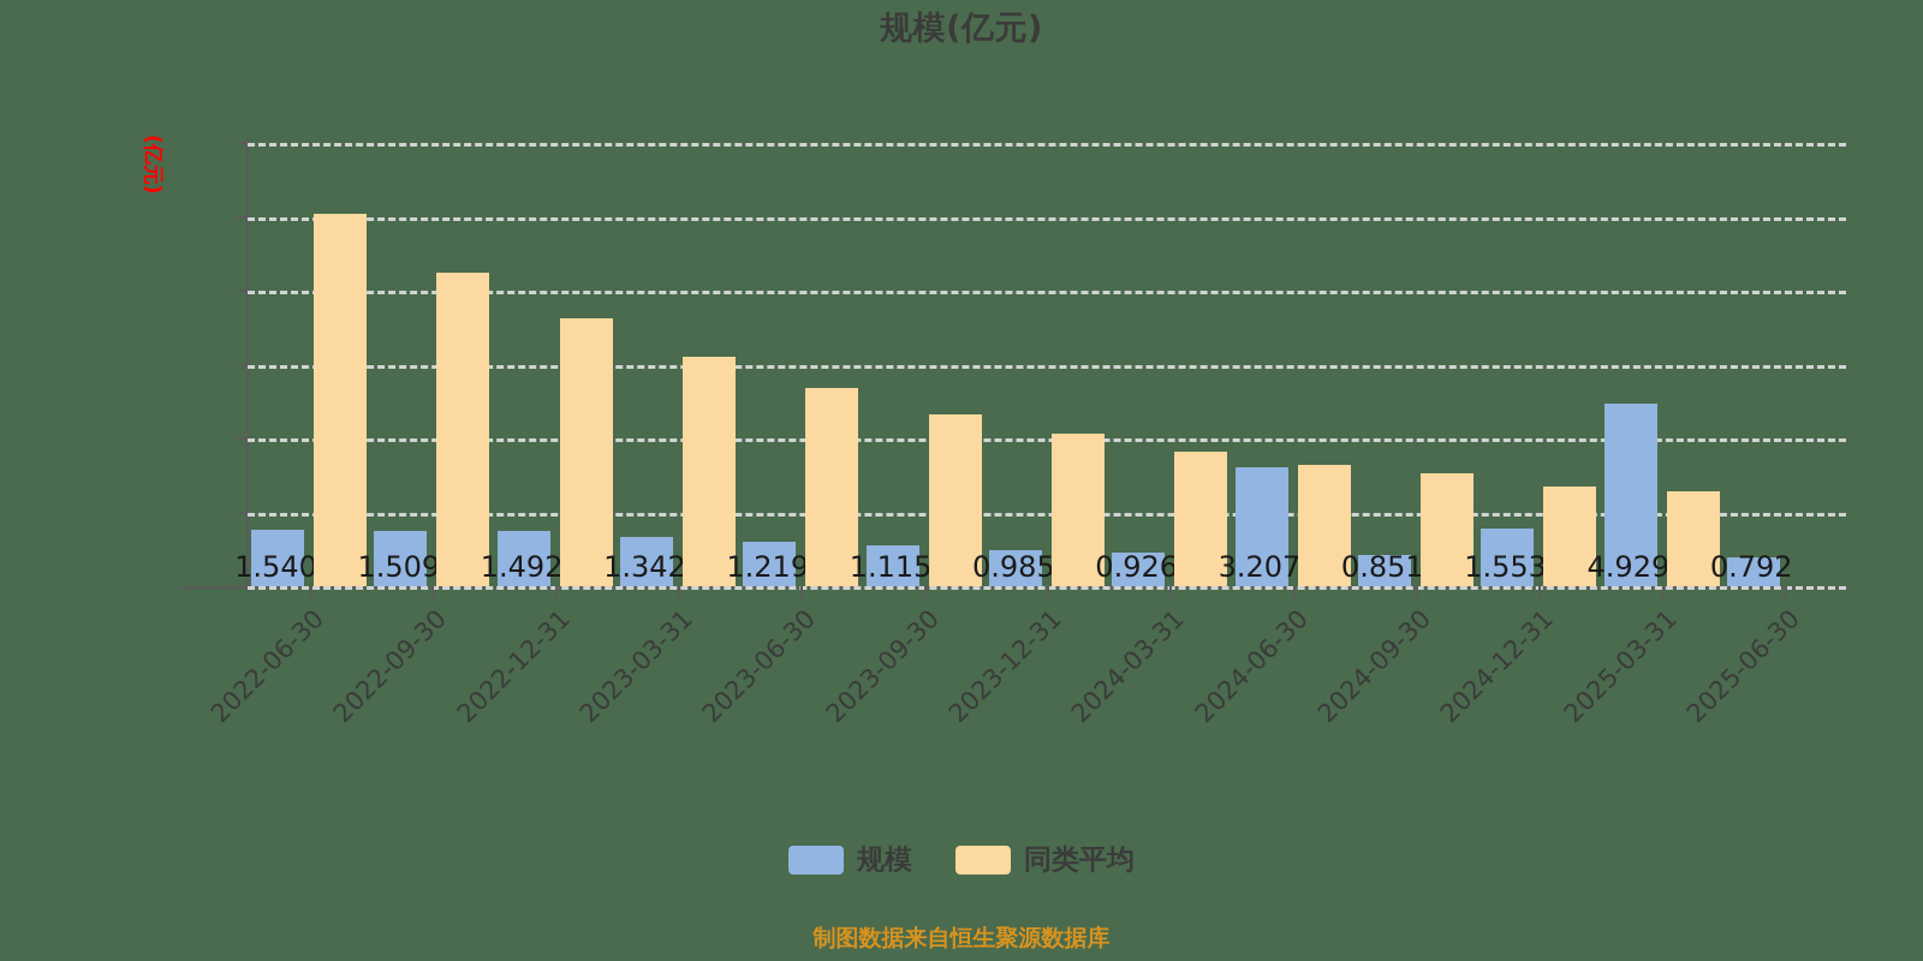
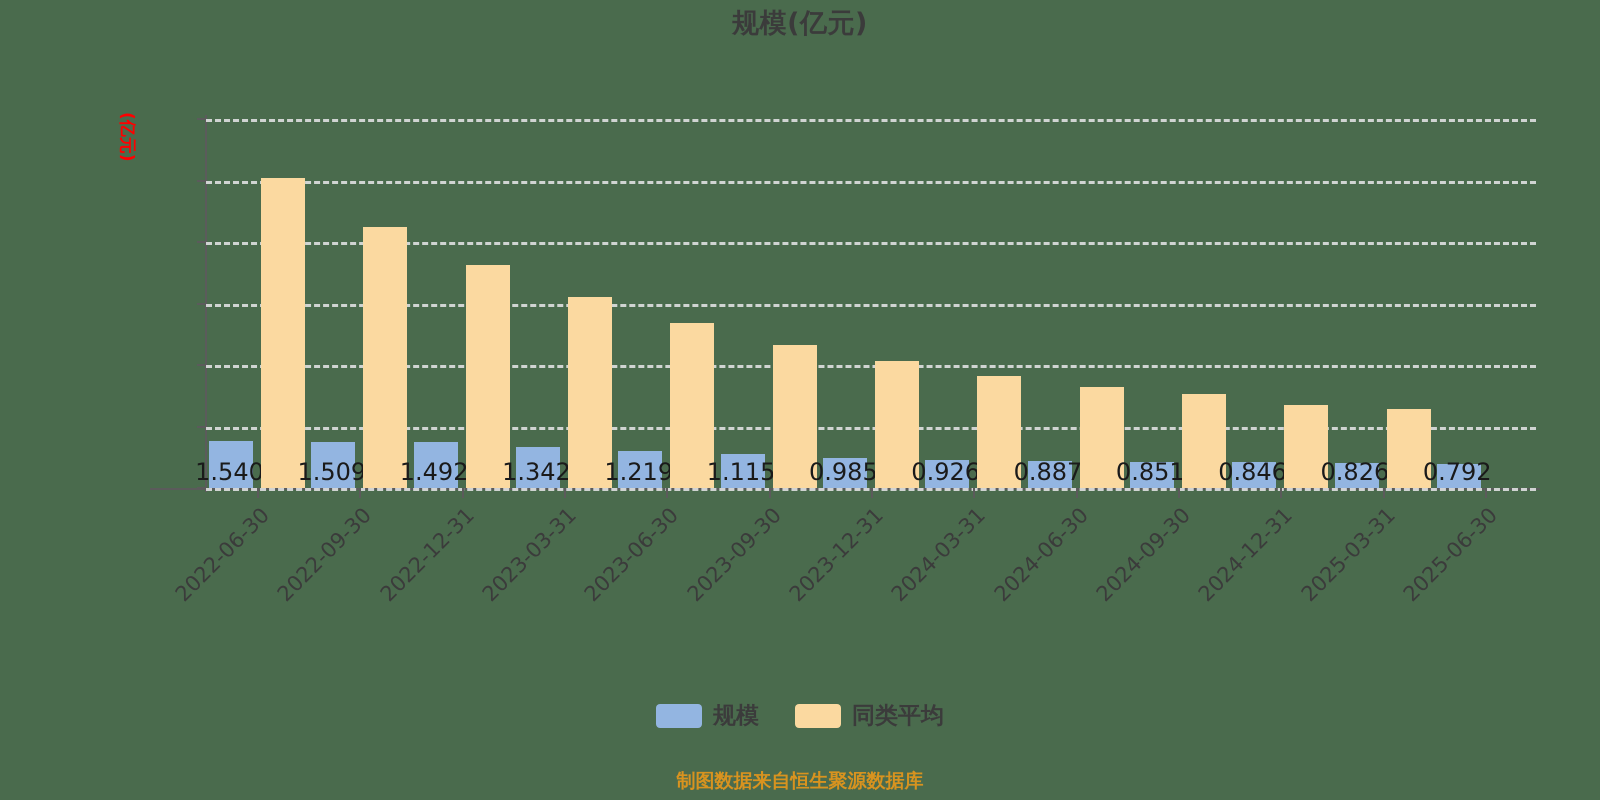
规模/2024-06-30: 3.207 -> 0.887
规模/2024-12-31: 1.553 -> 0.846
规模/2025-03-31: 4.929 -> 0.826
